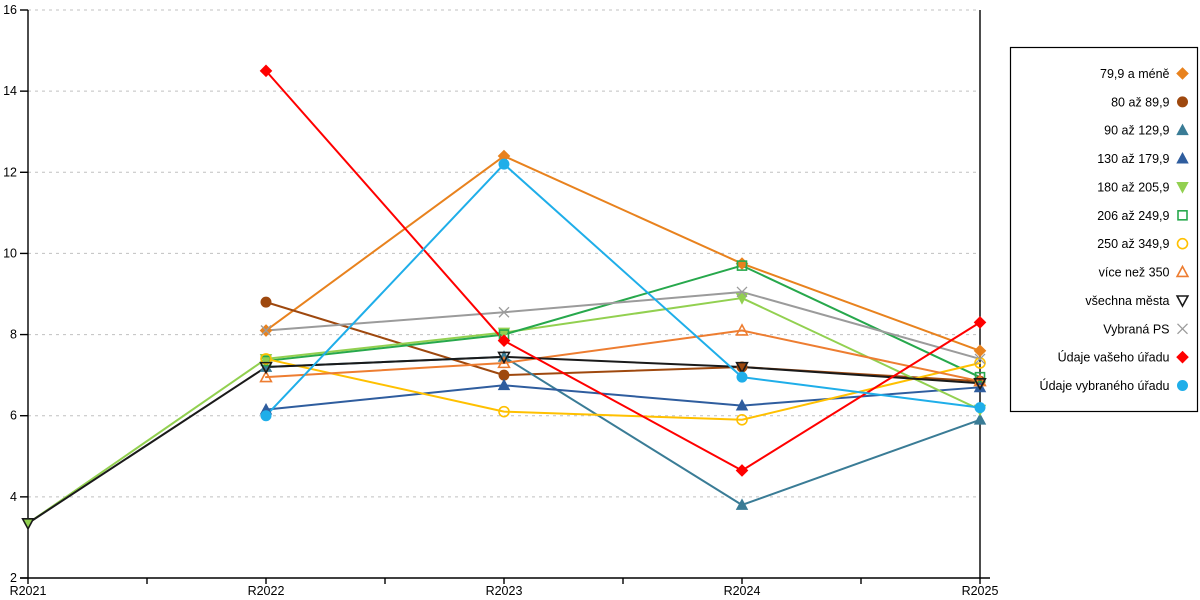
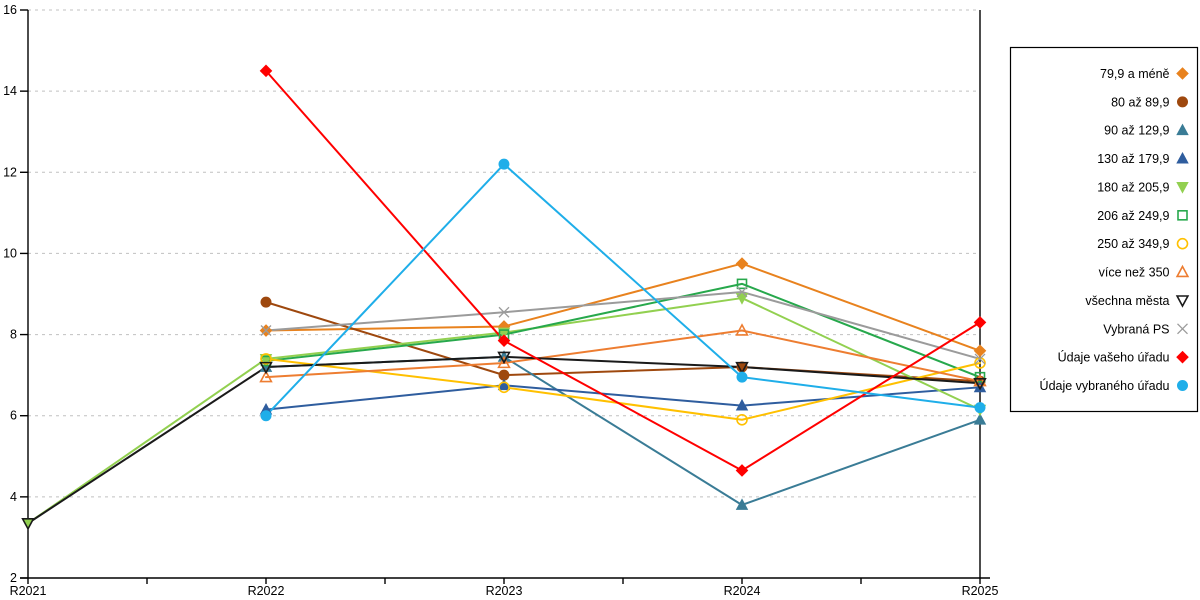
79,9 a méně/R2023: 12.4 -> 8.2
250 až 349,9/R2023: 6.1 -> 6.7
206 až 249,9/R2024: 9.7 -> 9.2
